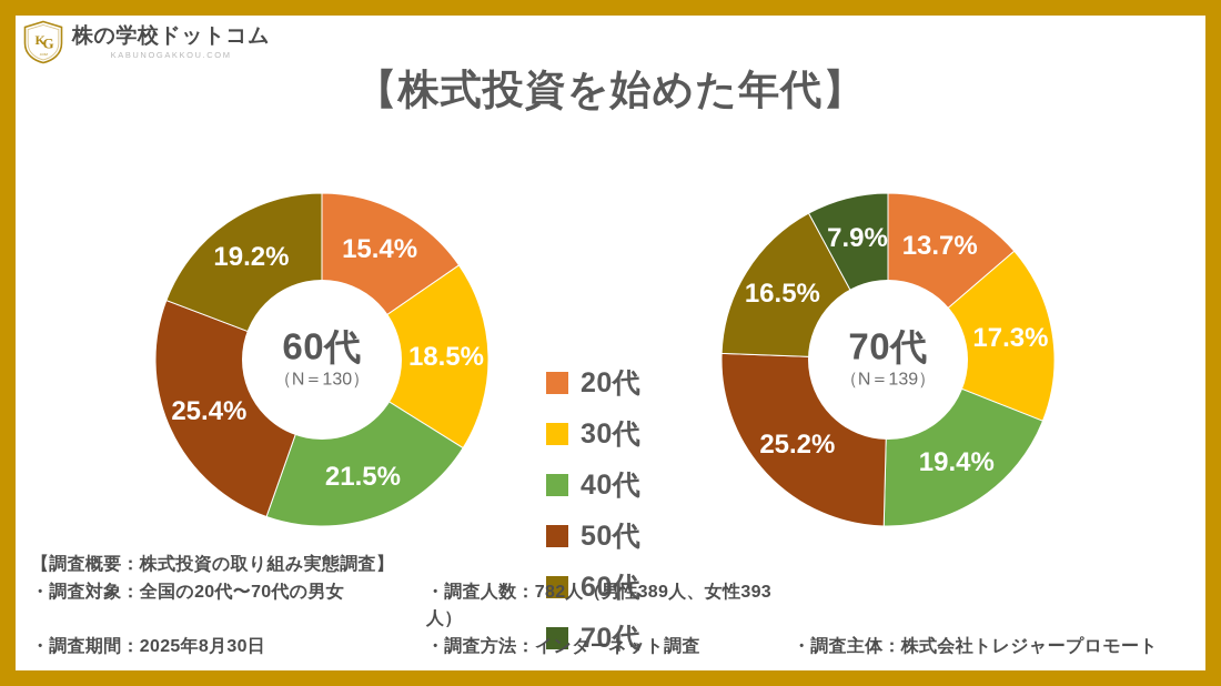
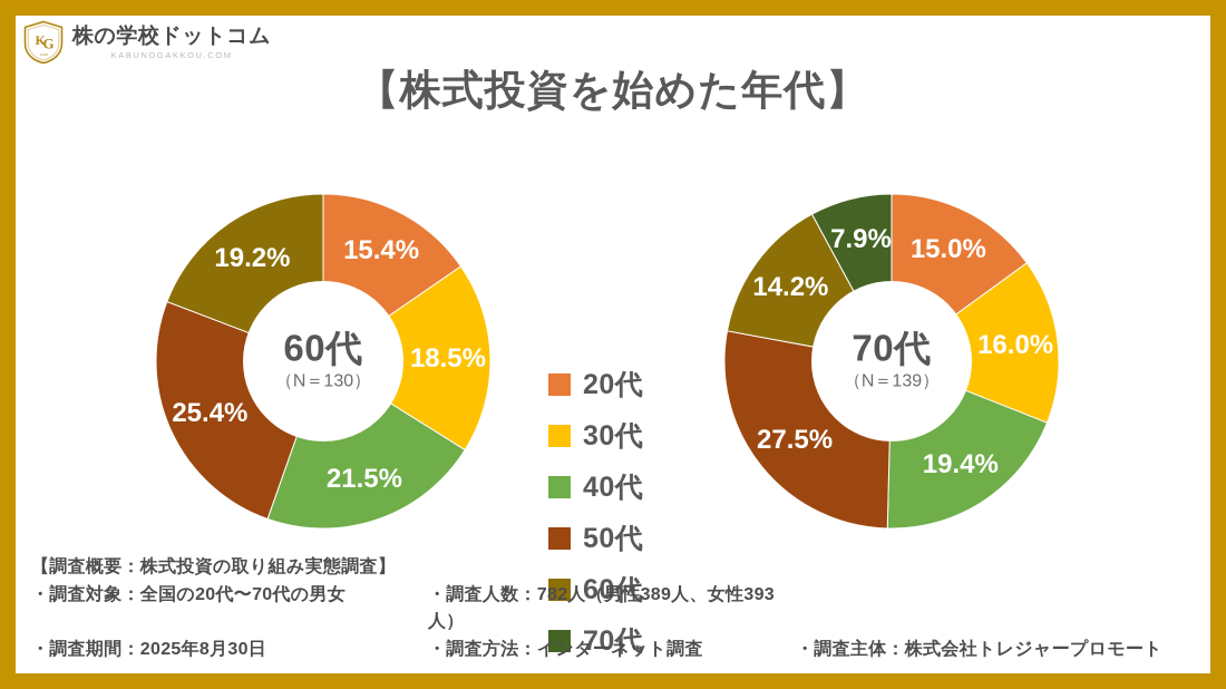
70代/20代: 13.7% -> 15.0%
70代/30代: 17.3% -> 16.0%
70代/50代: 25.2% -> 27.5%
70代/60代: 16.5% -> 14.2%
